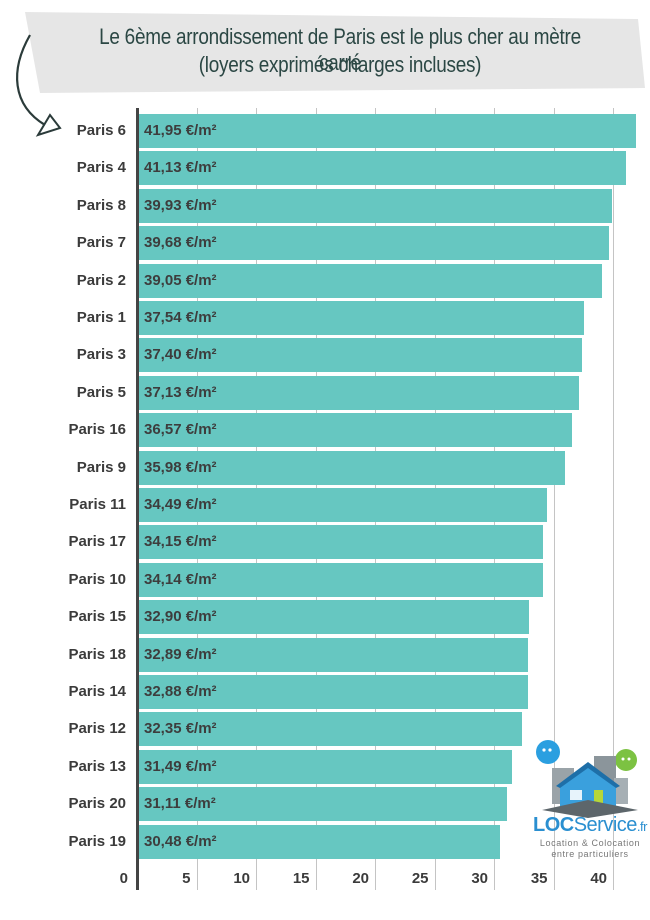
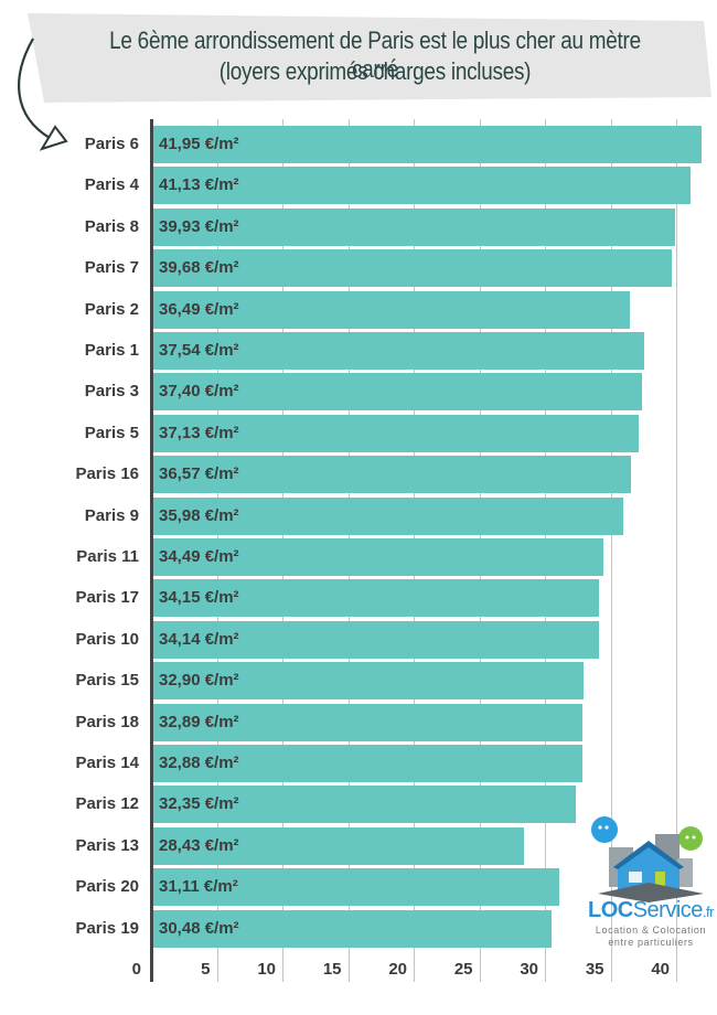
Paris 2: 39,05 -> 36,49
Paris 13: 31,49 -> 28,43
